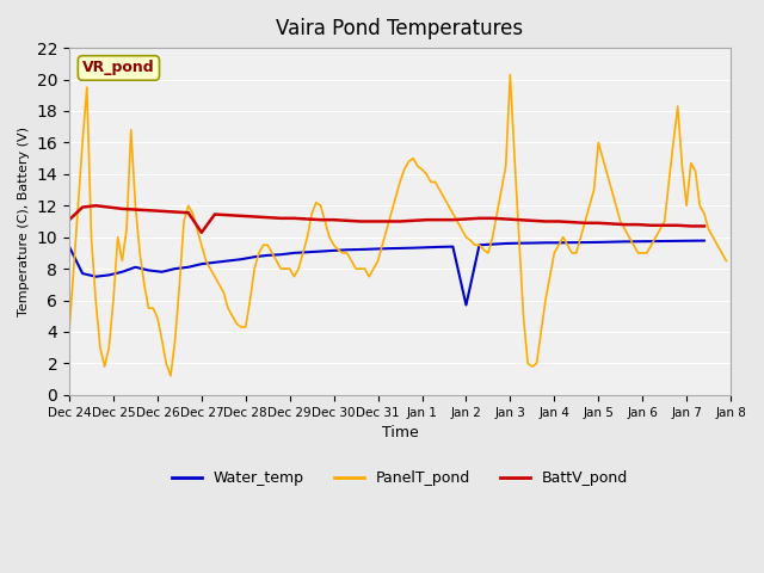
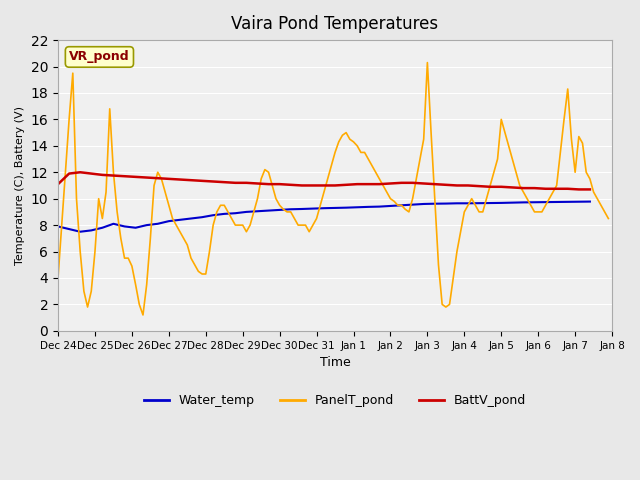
Water_temp/Dec 24: 9.4 -> 7.9
BattV_pond/Dec 27: 10.3 -> 11.5
Water_temp/Jan 2: 5.7 -> 9.4
